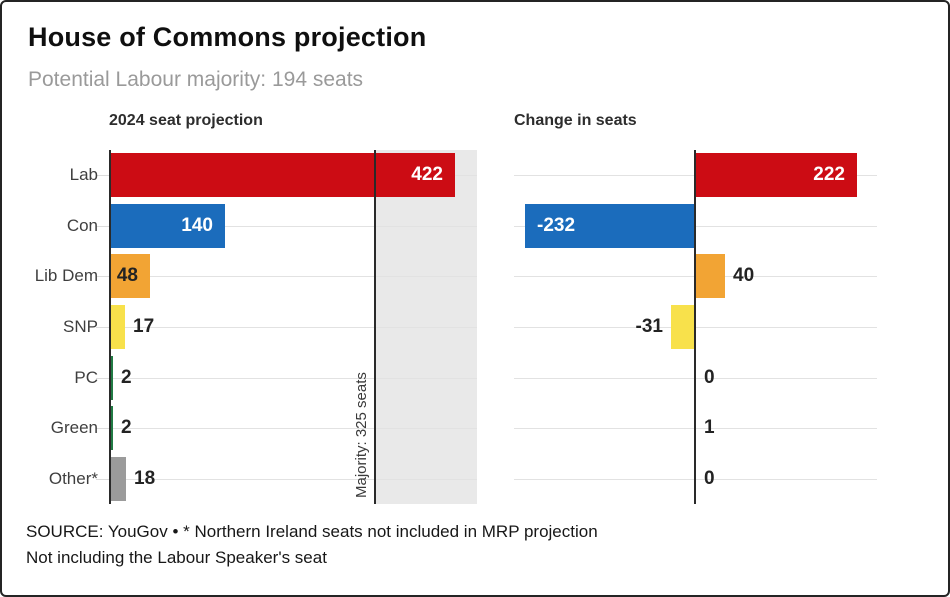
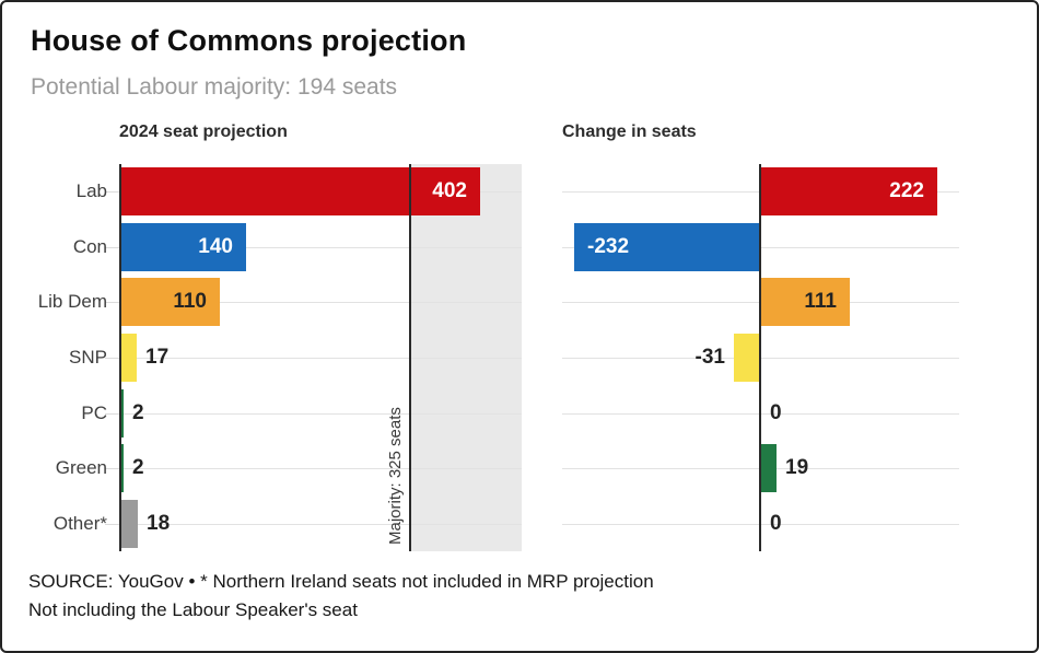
2024 seat projection/Lab: 422 -> 402
2024 seat projection/Lib Dem: 48 -> 110
Change in seats/Lib Dem: 40 -> 111
Change in seats/Green: 1 -> 19
